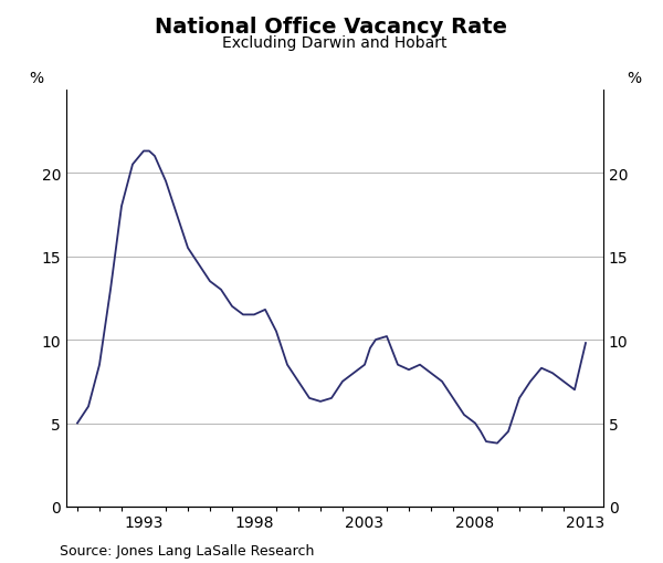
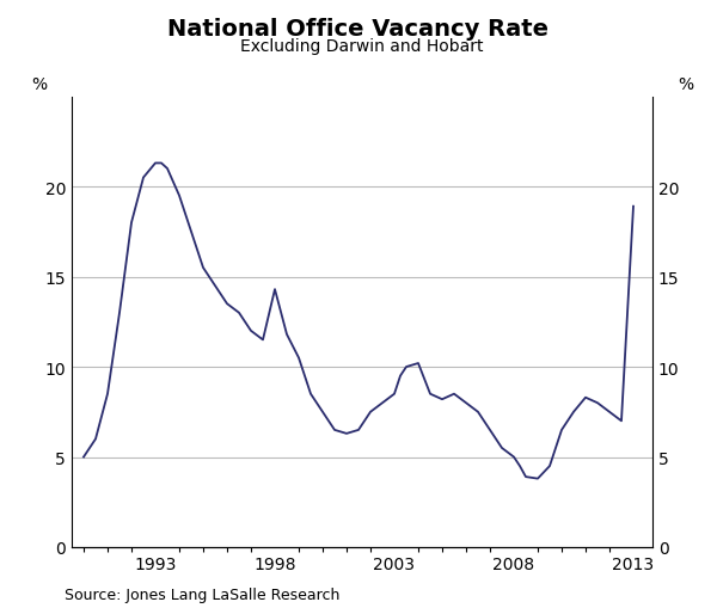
1998: 11.5 -> 14.3
2013: 9.8 -> 18.9
